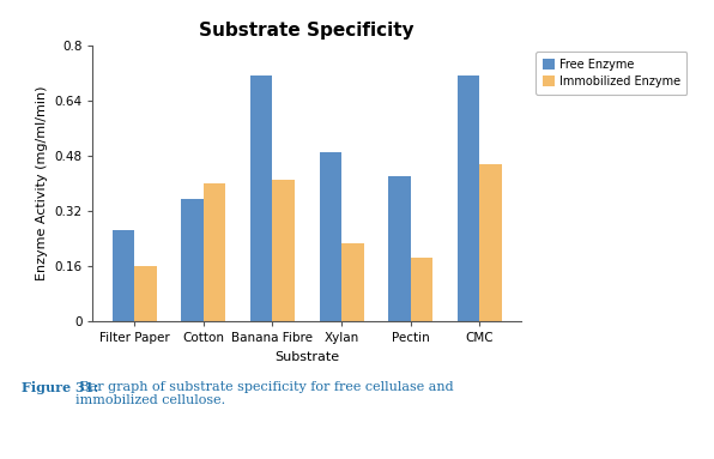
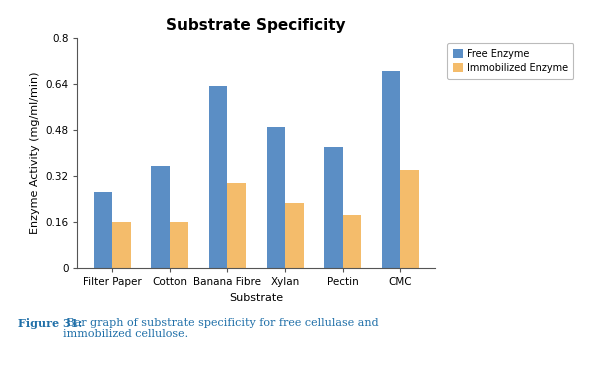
Immobilized Enzyme/Cotton: 0.400 -> 0.160
Free Enzyme/Banana Fibre: 0.715 -> 0.635
Immobilized Enzyme/Banana Fibre: 0.410 -> 0.295
Free Enzyme/CMC: 0.715 -> 0.685
Immobilized Enzyme/CMC: 0.455 -> 0.340
